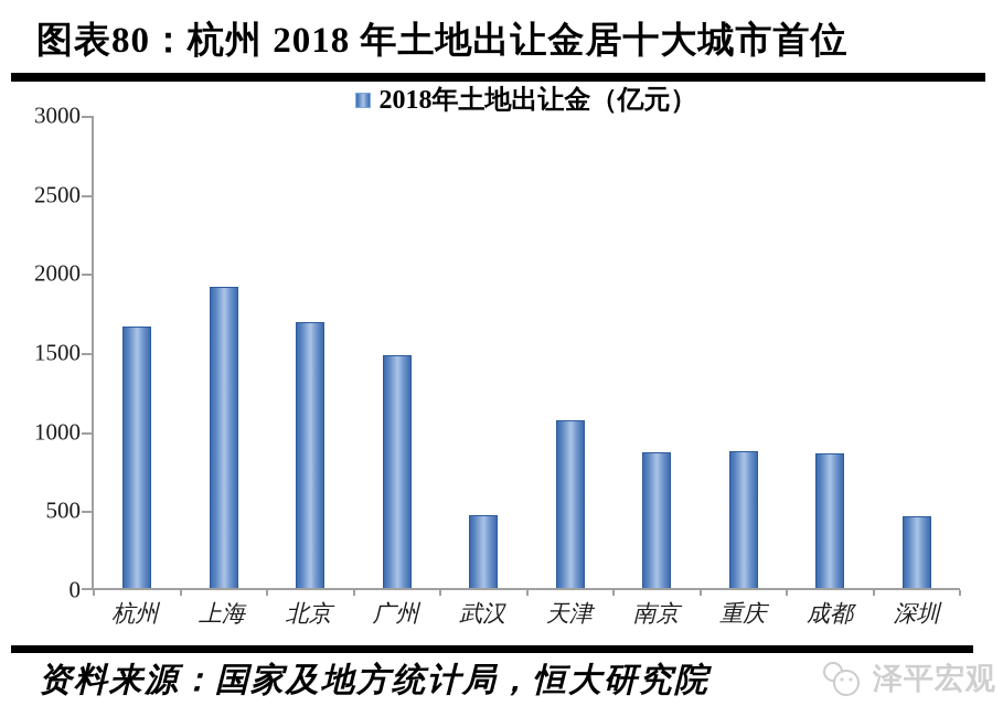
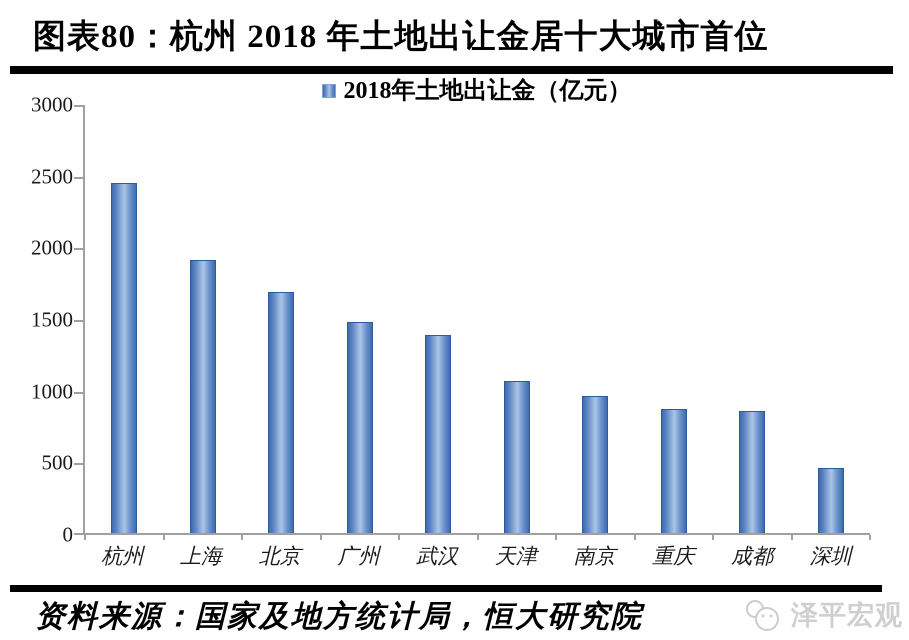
杭州: 1650 -> 2440
武汉: 460 -> 1380
南京: 860 -> 960
